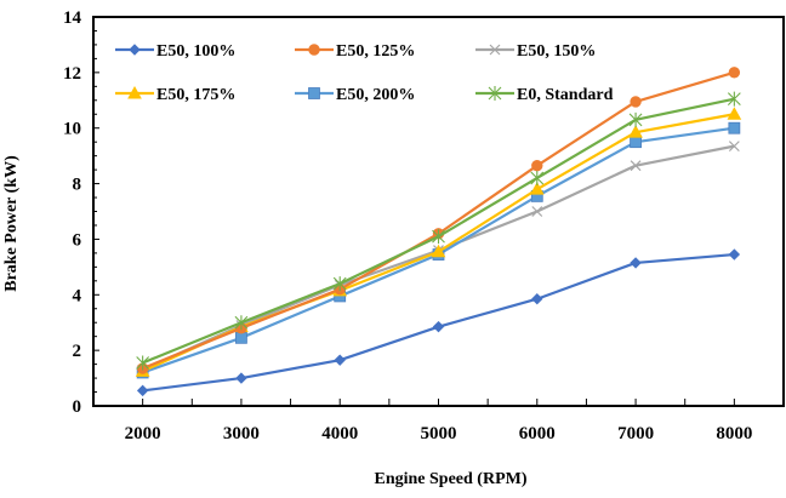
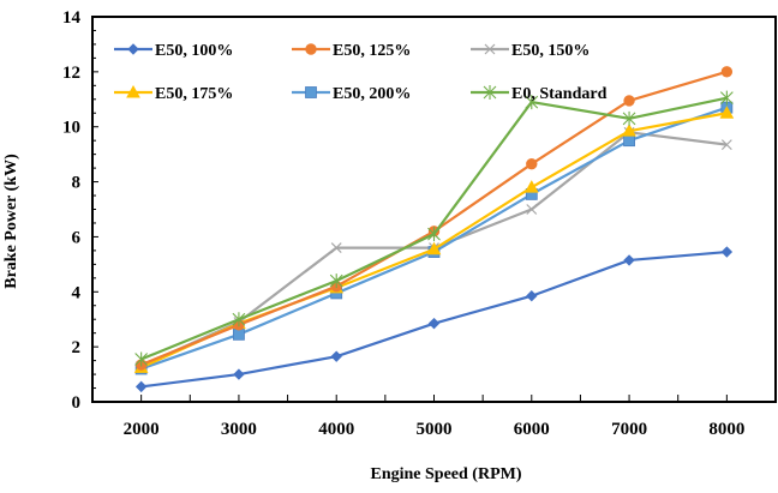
E50, 150%/4000: 4.3 -> 5.6
E0, Standard/6000: 8.2 -> 10.9
E50, 150%/7000: 8.7 -> 9.8
E50, 200%/8000: 10.0 -> 10.7
